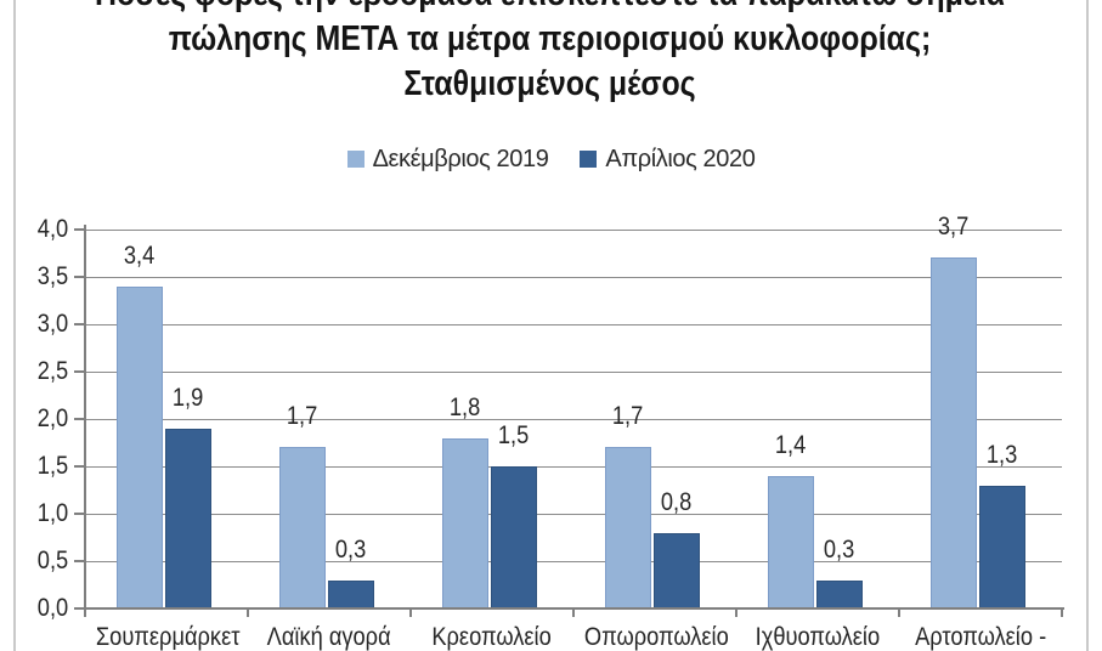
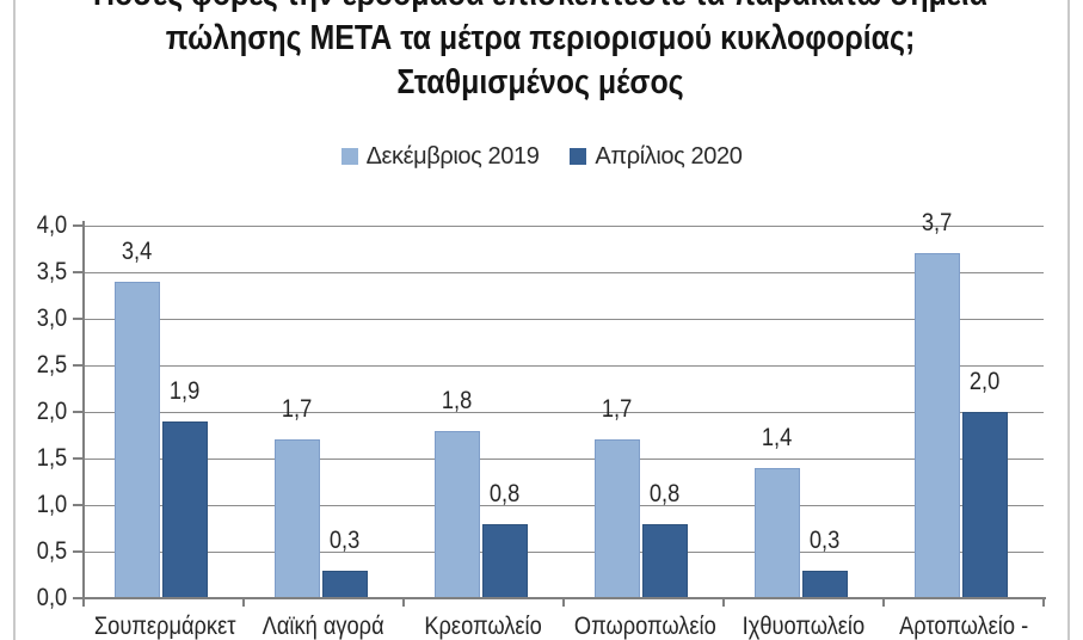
Απρίλιος 2020/Κρεοπωλείο: 1,5 -> 0,8
Απρίλιος 2020/Αρτοπωλείο -: 1,3 -> 2,0
